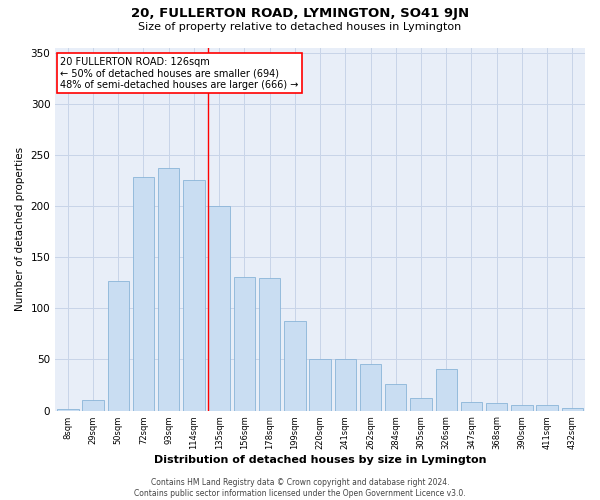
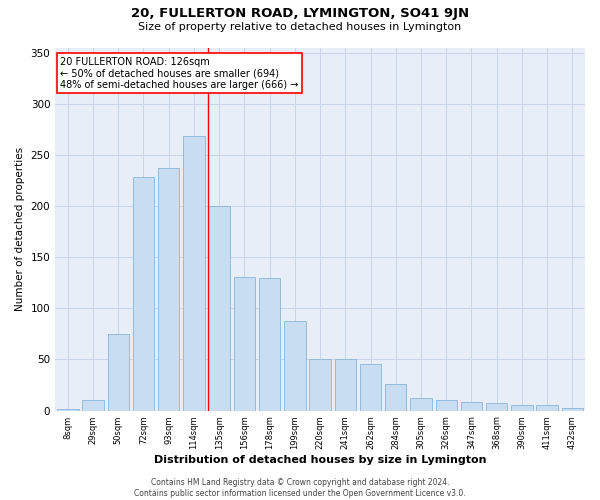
50sqm: 127 -> 75
114sqm: 225 -> 268
326sqm: 41 -> 10
